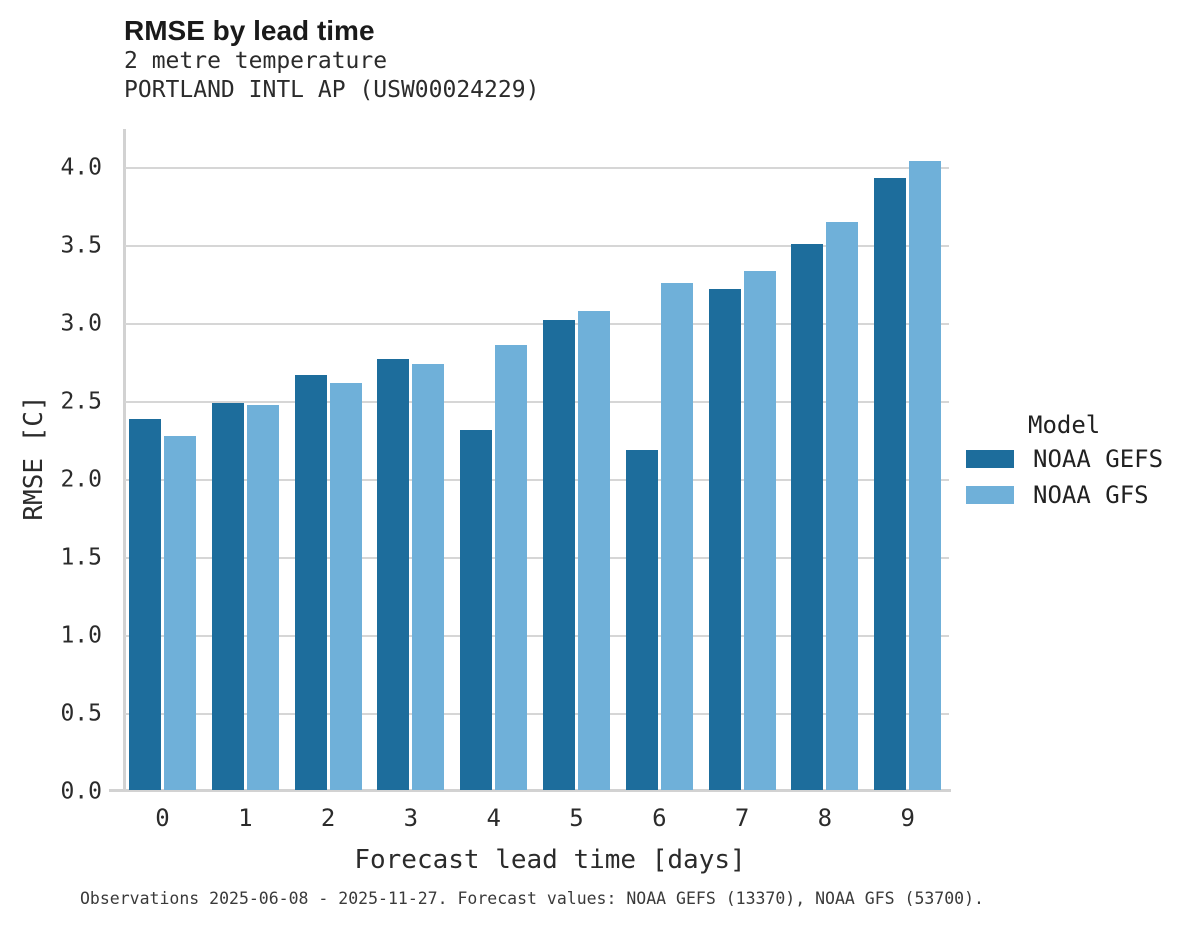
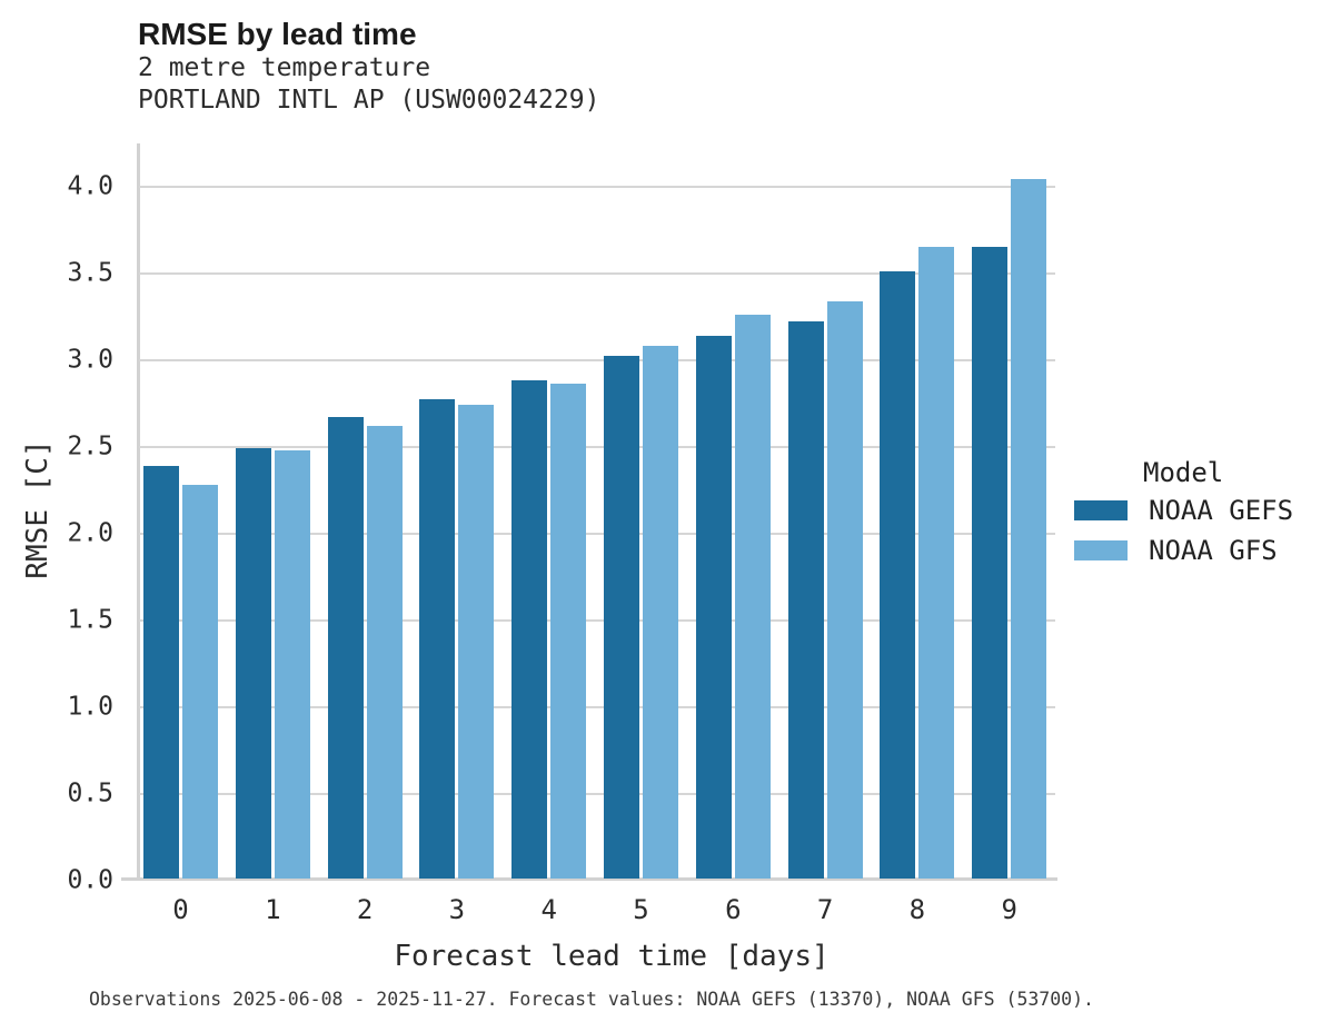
NOAA GEFS/4: 2.31 -> 2.87
NOAA GEFS/6: 2.18 -> 3.13
NOAA GEFS/9: 3.92 -> 3.64
